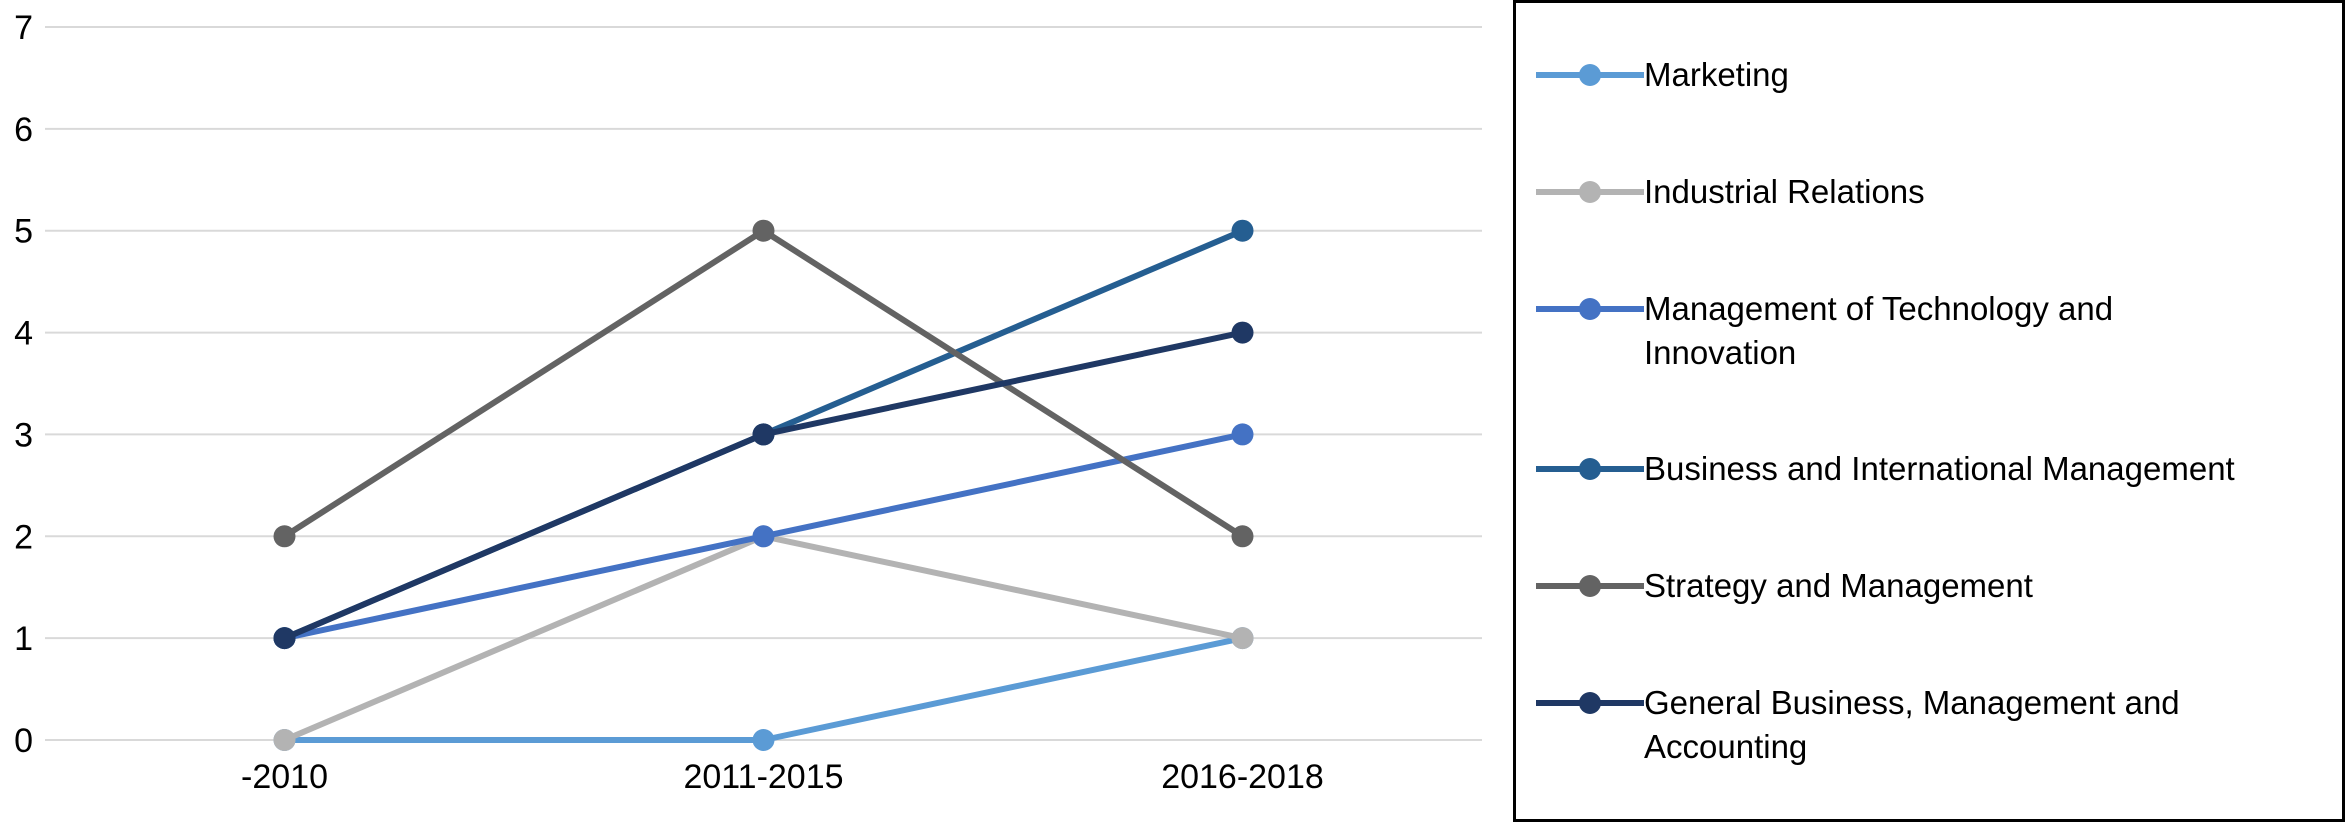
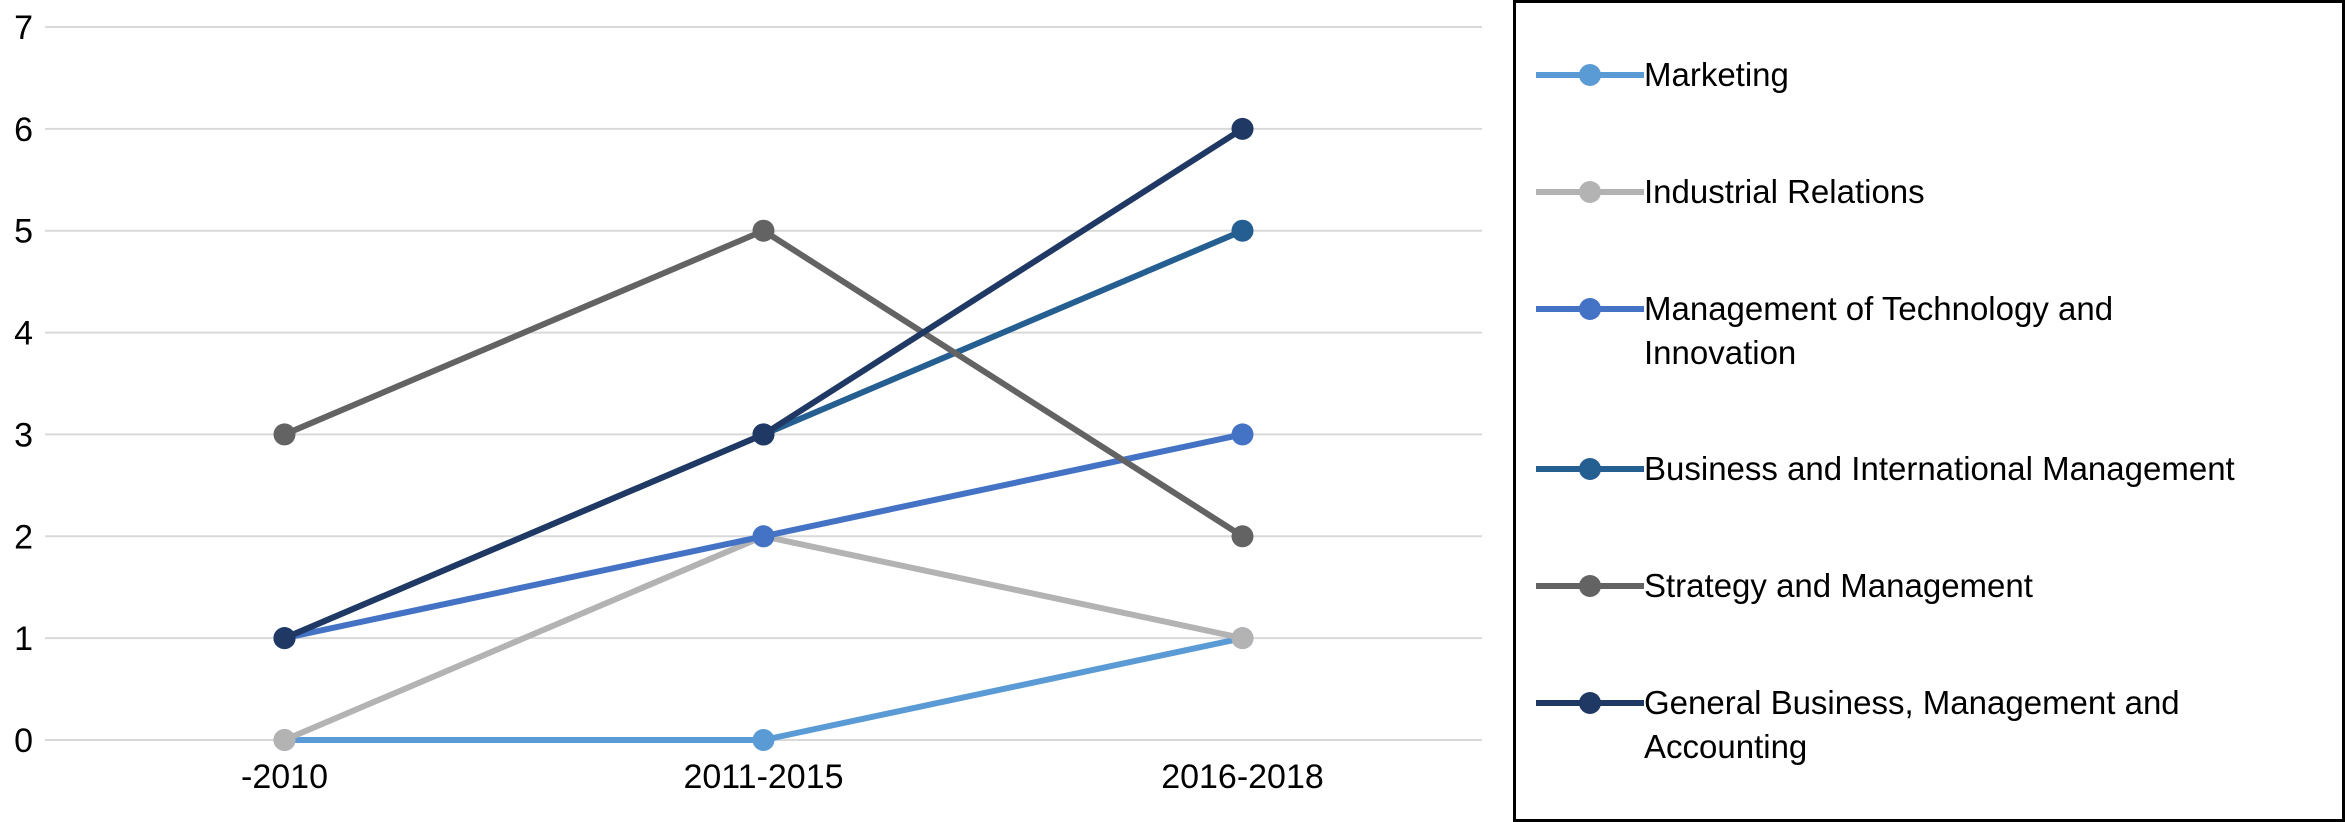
Strategy and Management/-2010: 2 -> 3
General Business, Management and Accounting/2016-2018: 4 -> 6
